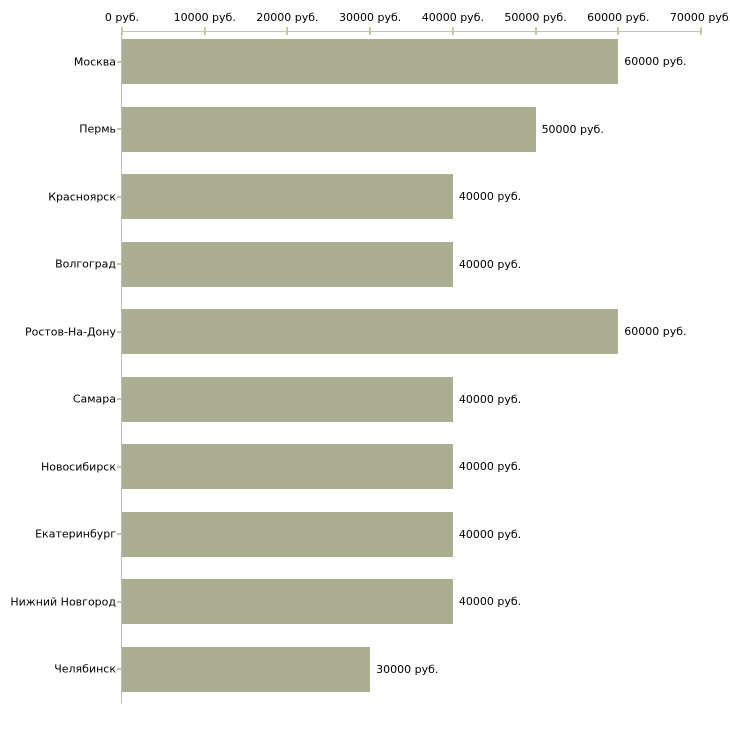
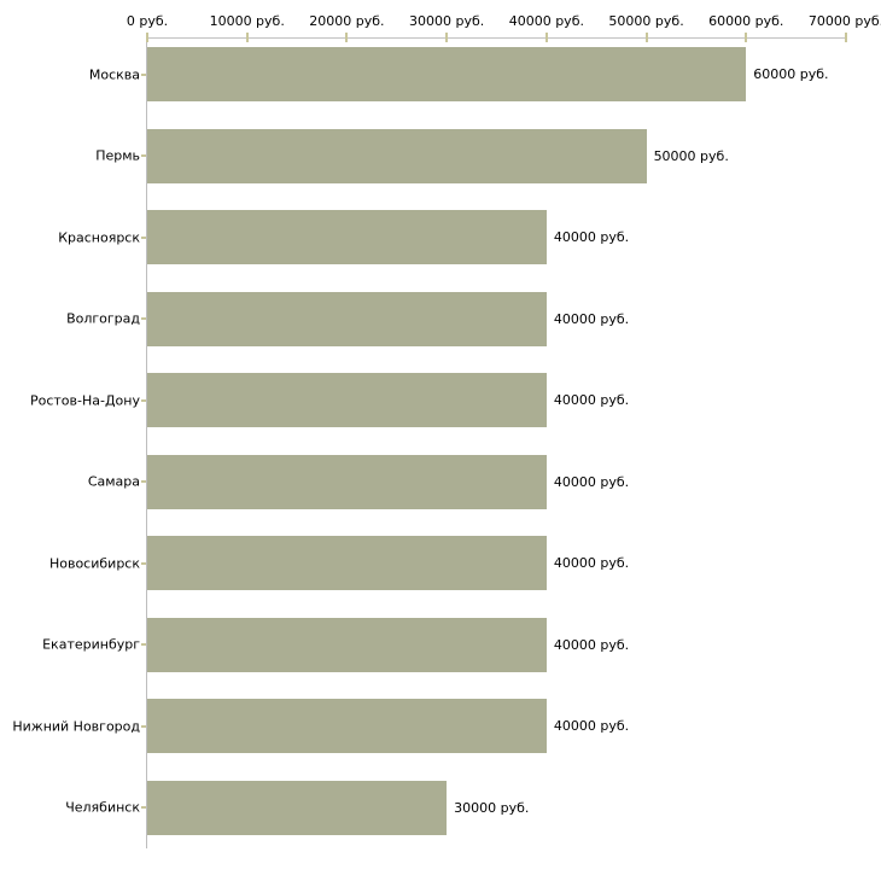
Ростов-На-Дону: 60000 -> 40000
